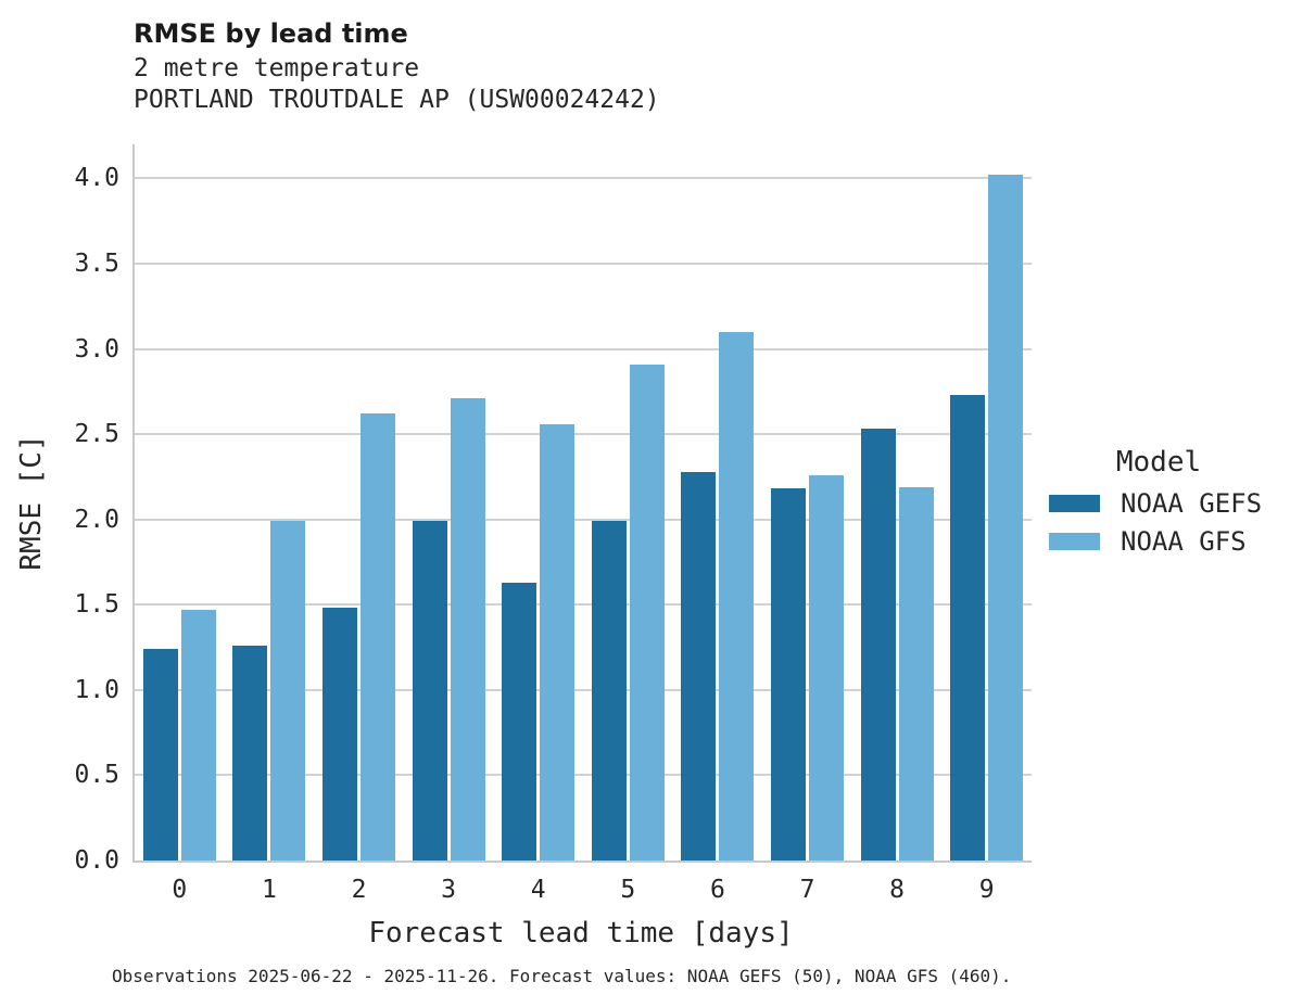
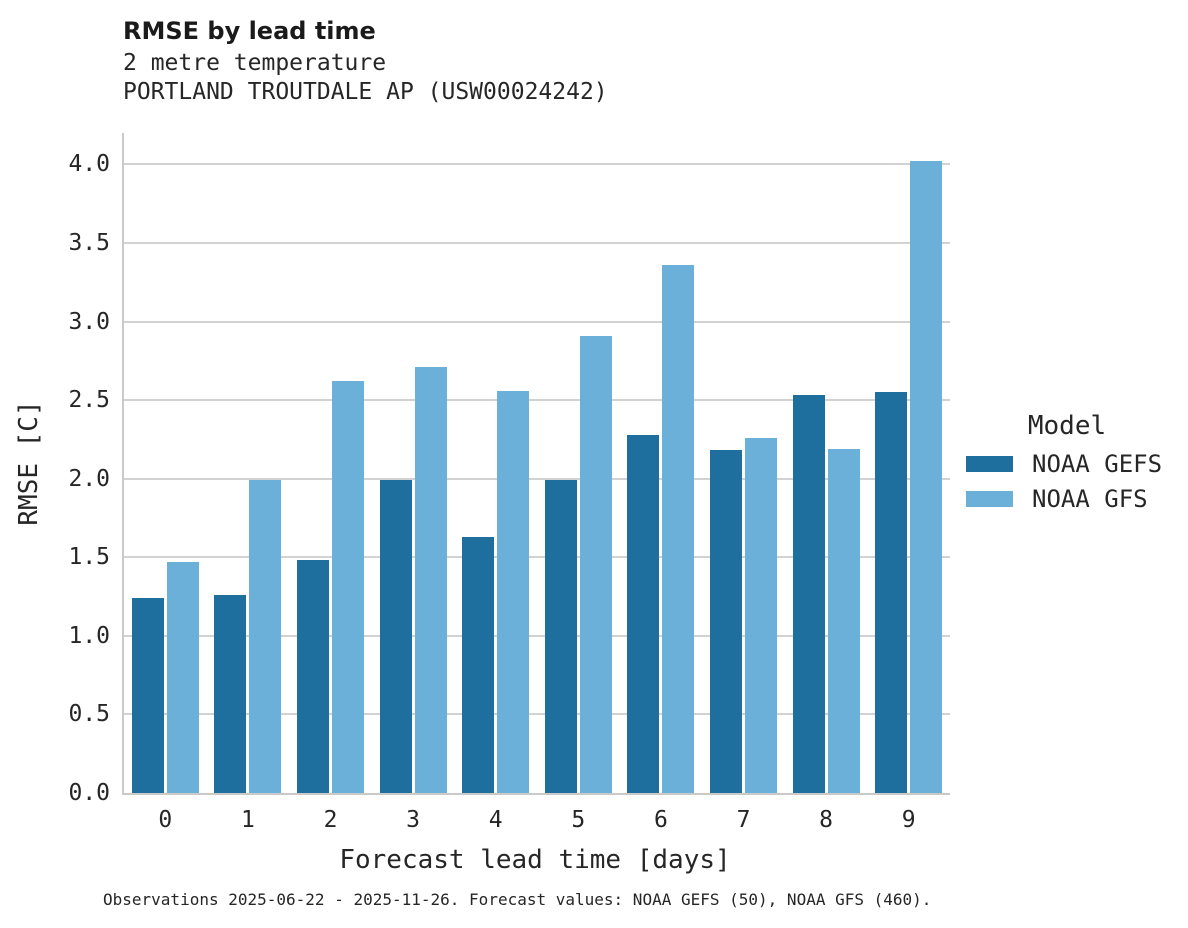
NOAA GFS/6: 3.10 -> 3.36
NOAA GEFS/9: 2.73 -> 2.55
